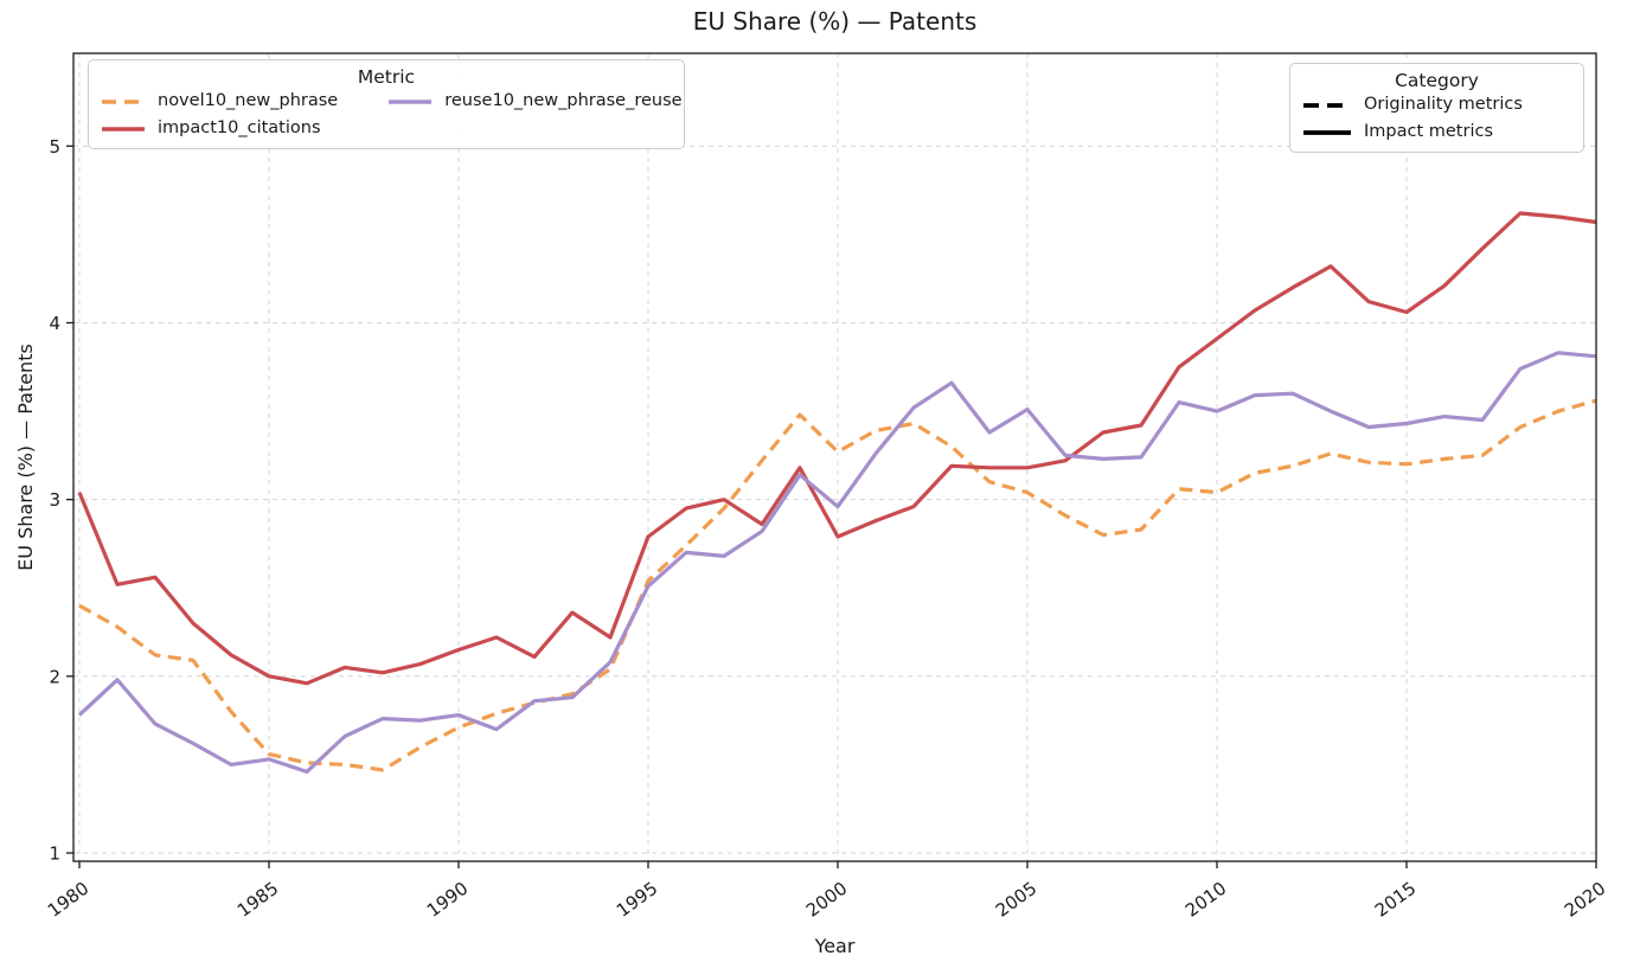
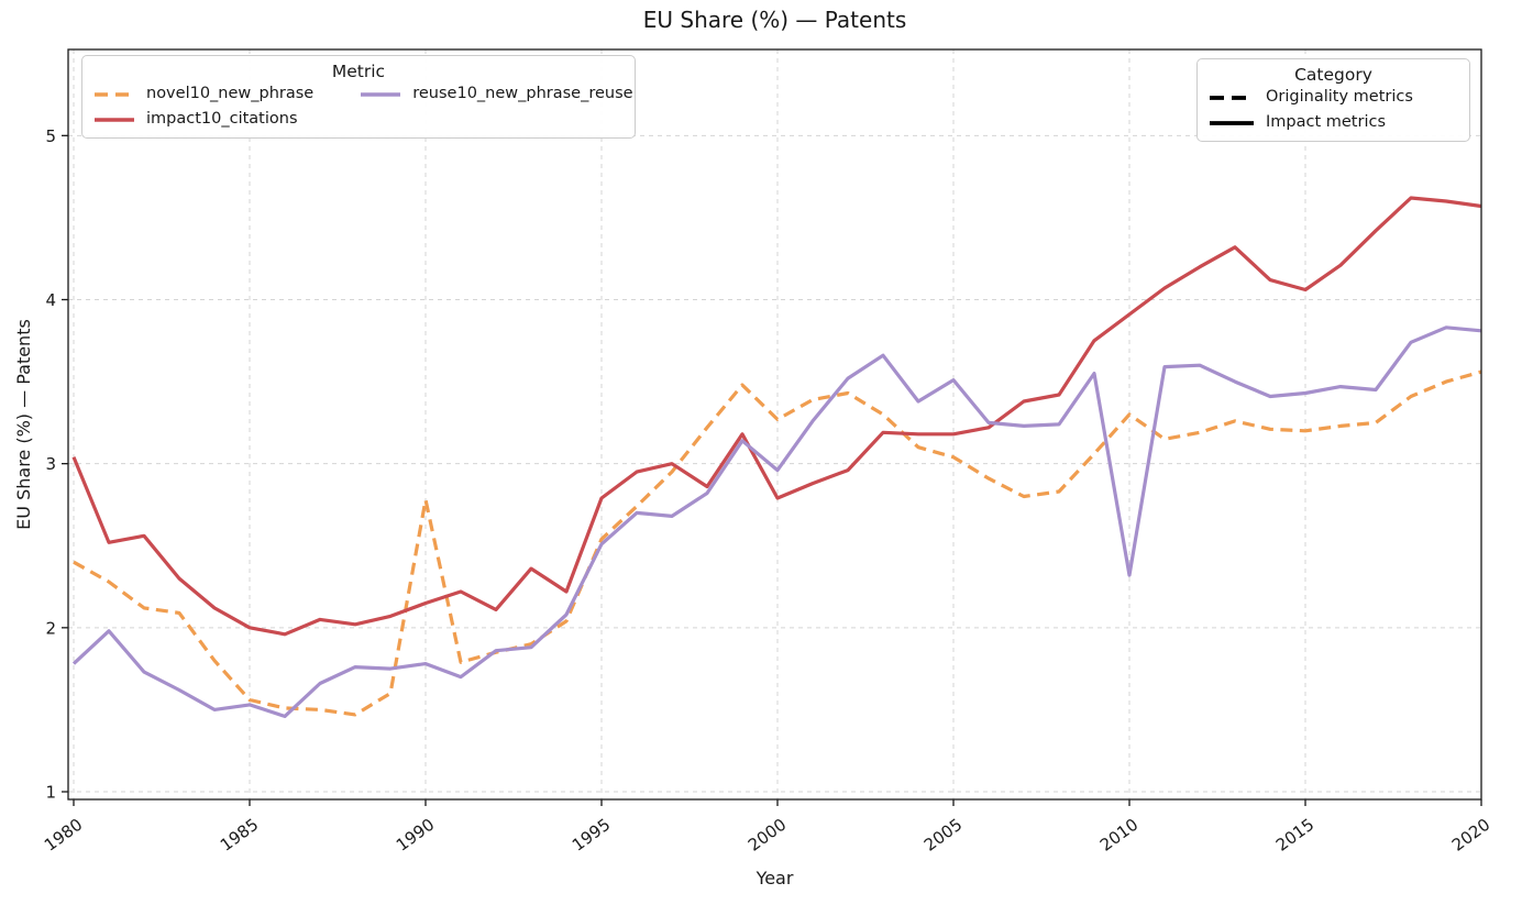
novel10_new_phrase/1990: 1.71 -> 2.78
novel10_new_phrase/2010: 3.04 -> 3.30
reuse10_new_phrase_reuse/2010: 3.50 -> 2.32
